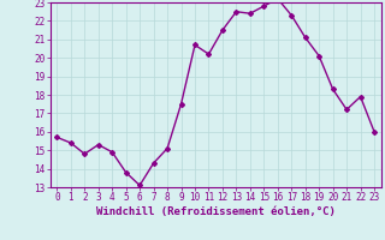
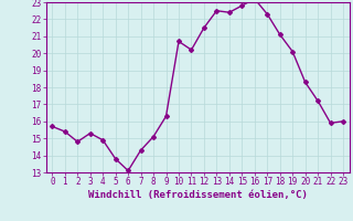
9: 17.5 -> 16.3
22: 17.9 -> 15.9
